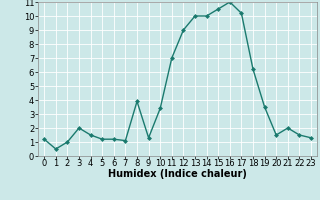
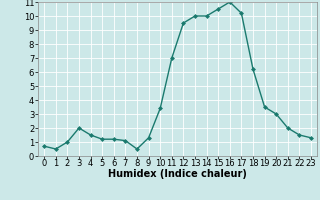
0: 1.2 -> 0.7
8: 3.9 -> 0.5
12: 9.0 -> 9.5
20: 1.5 -> 3.0
